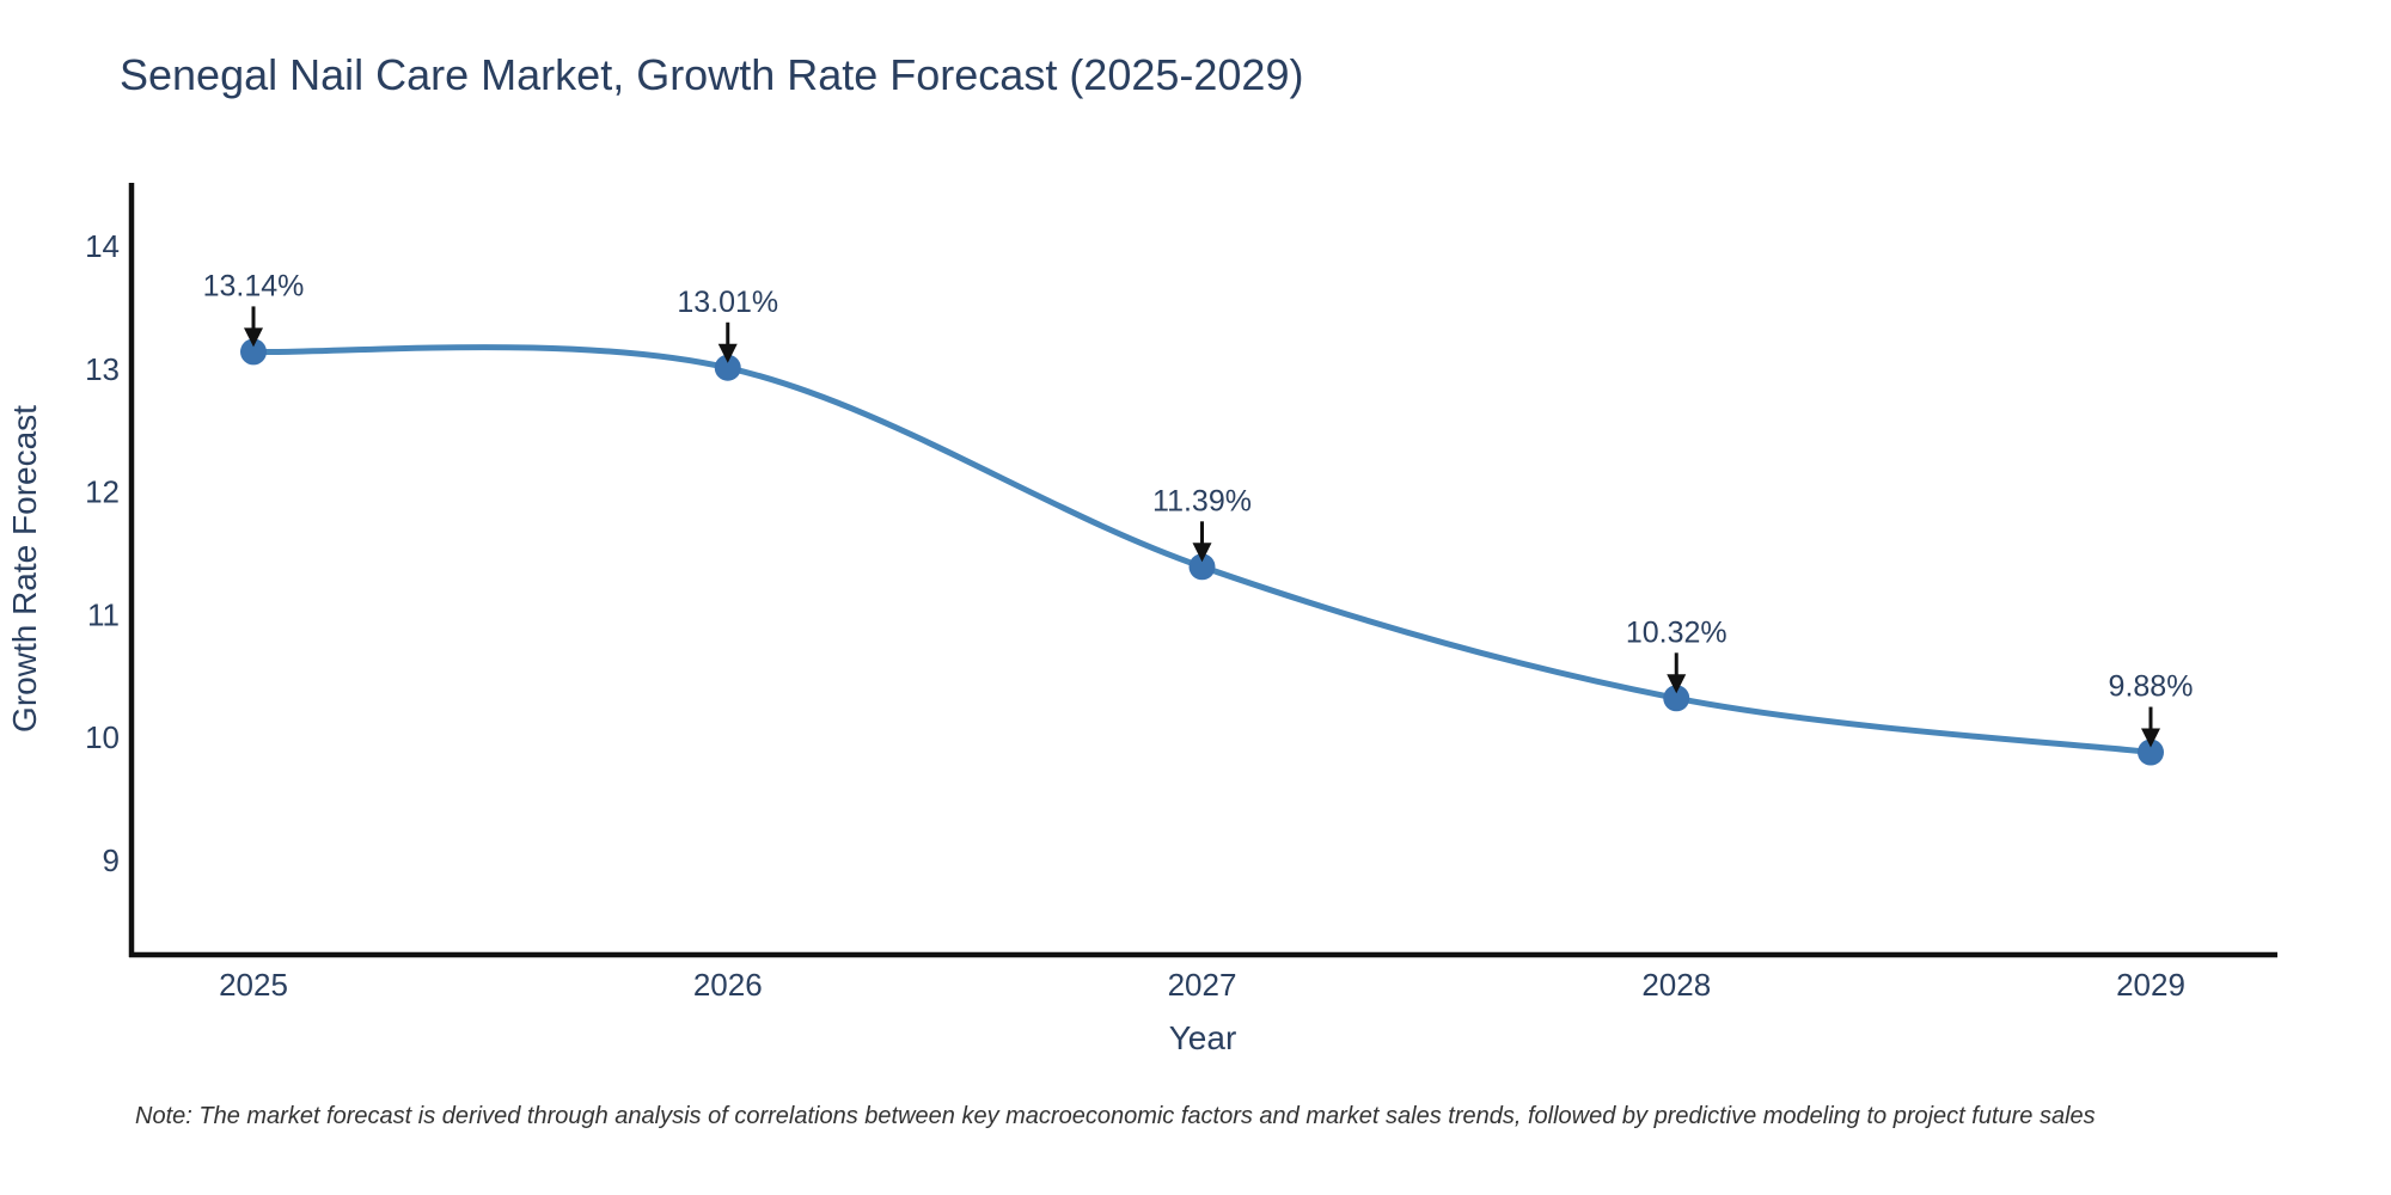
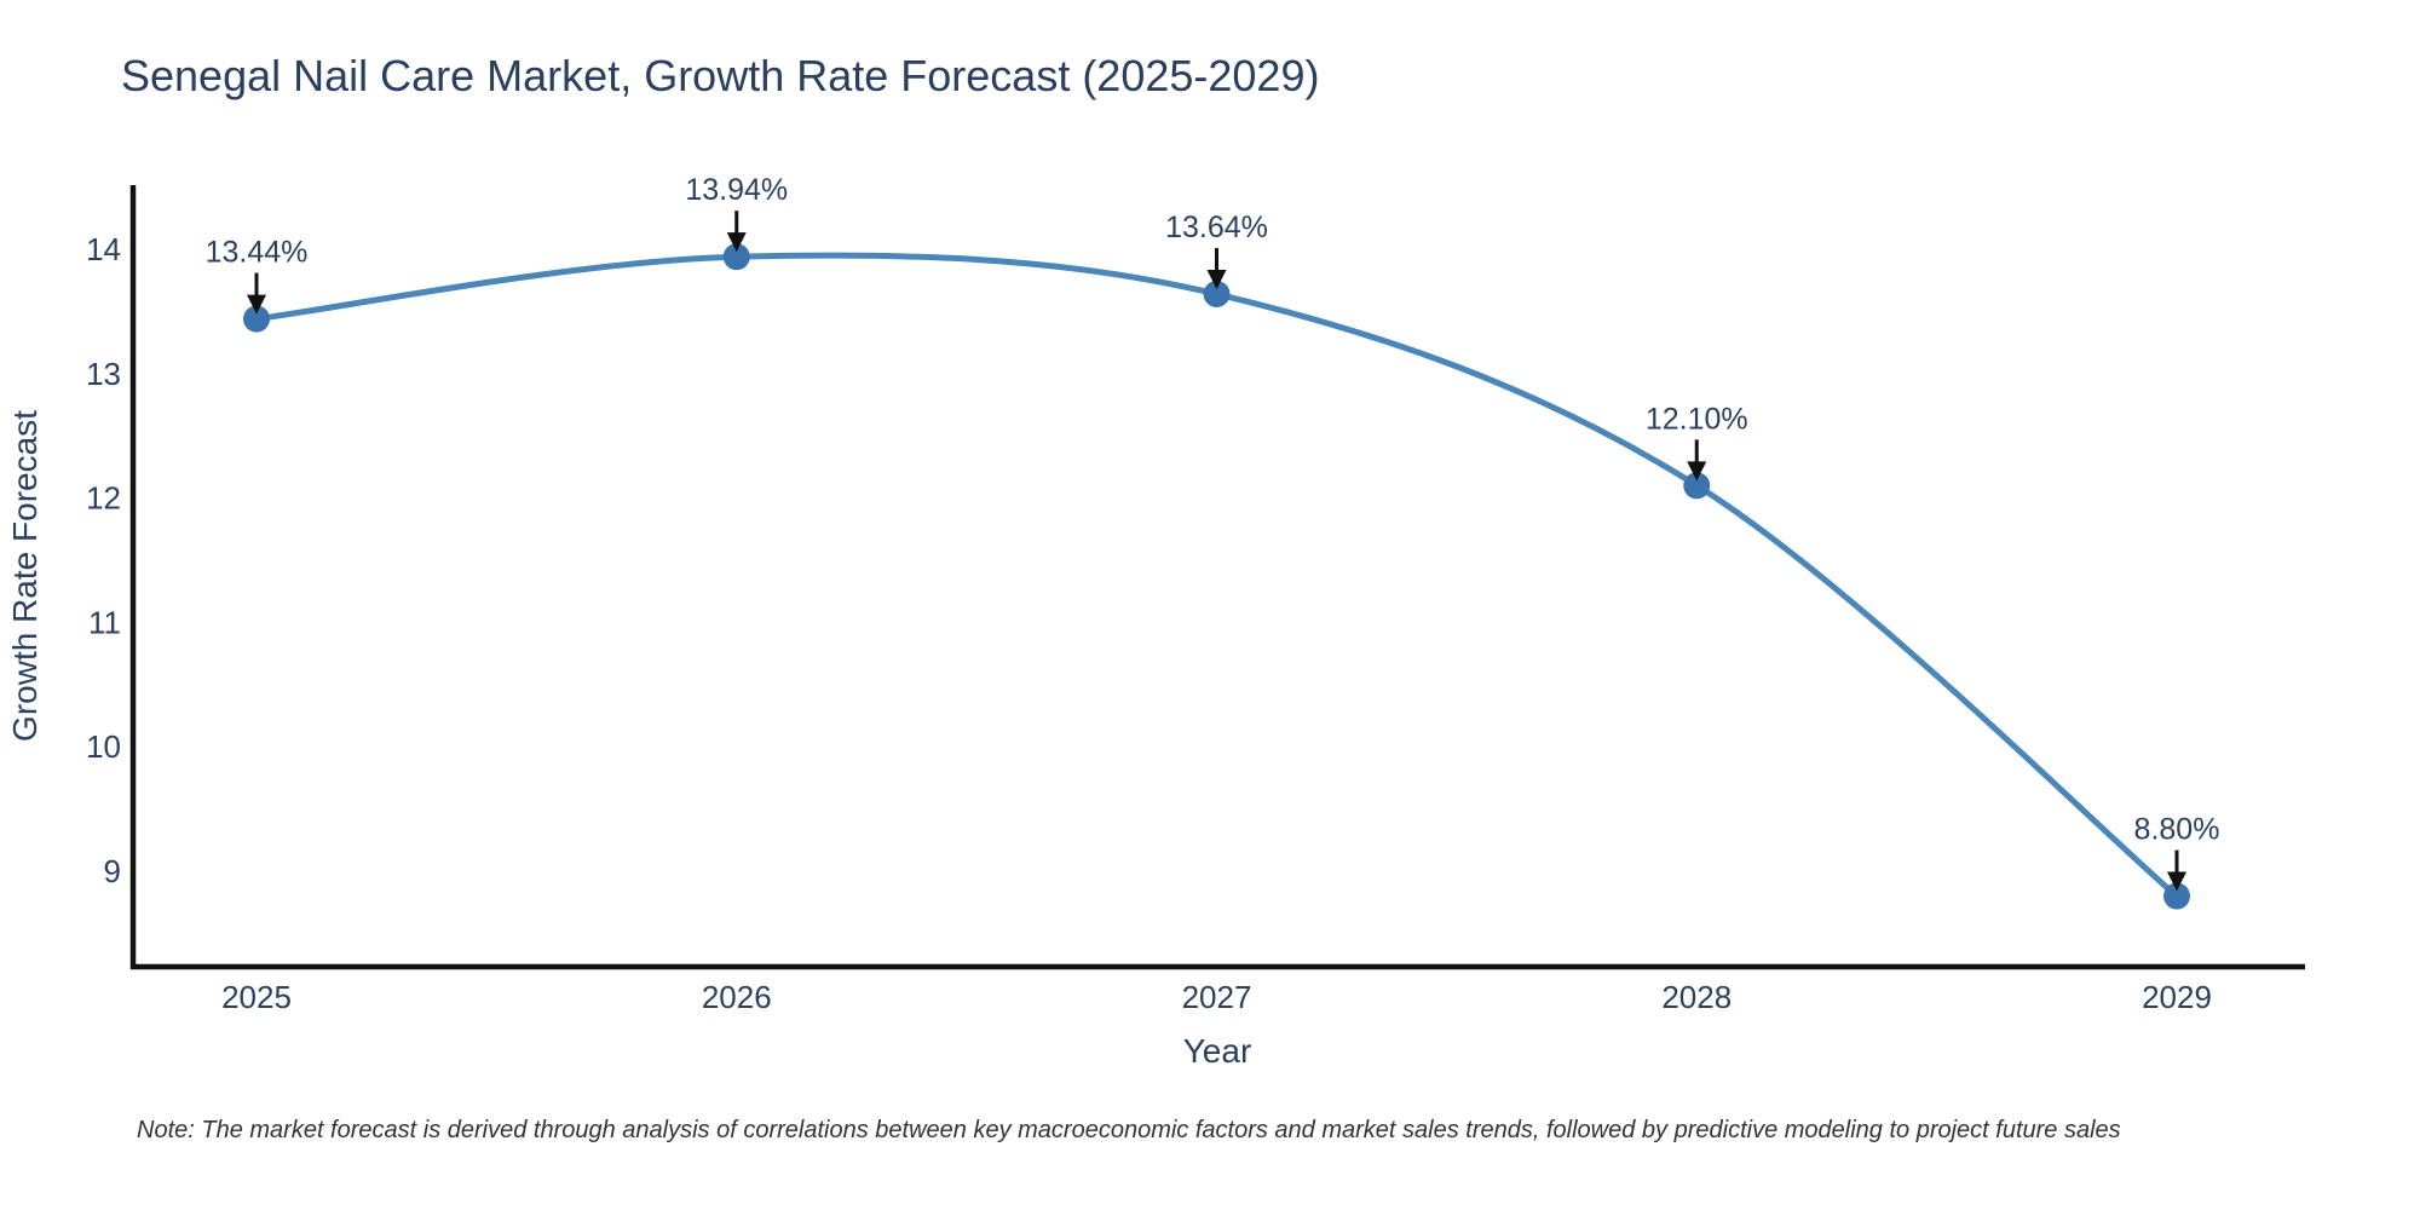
2025: 13.14% -> 13.44%
2026: 13.01% -> 13.94%
2027: 11.39% -> 13.64%
2028: 10.32% -> 12.10%
2029: 9.88% -> 8.80%
